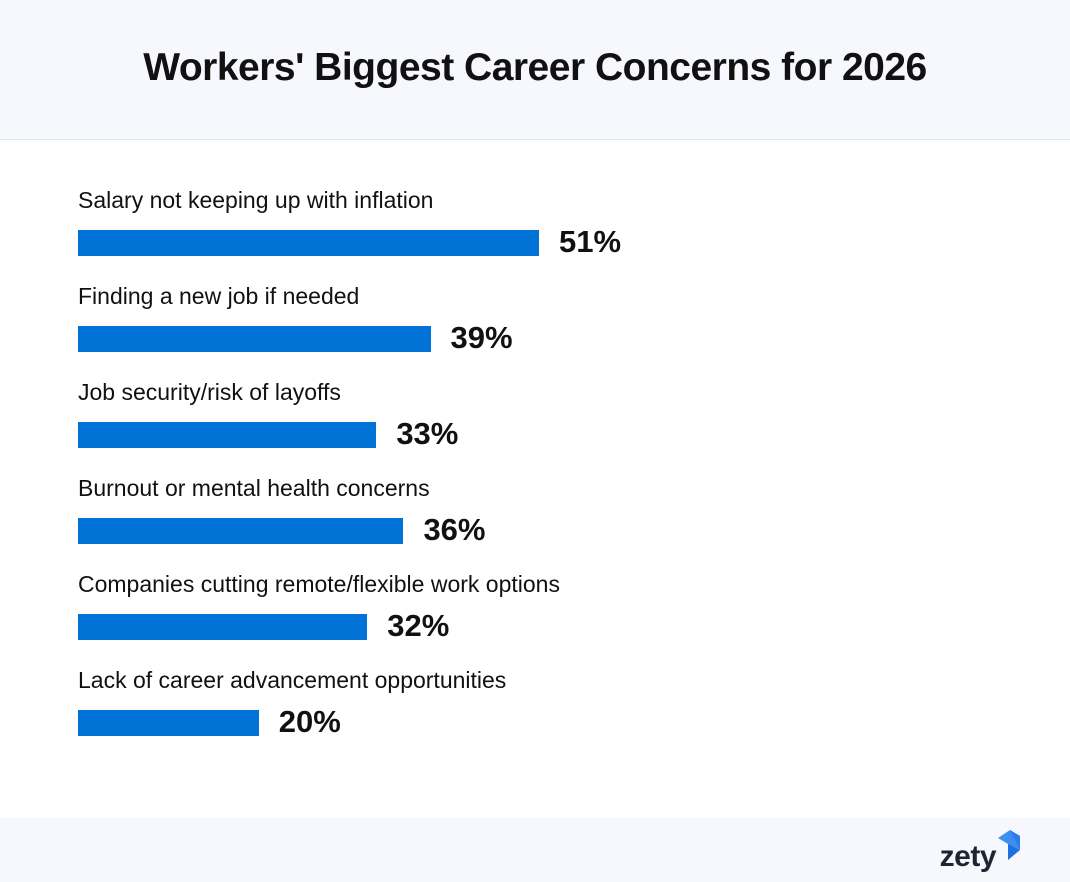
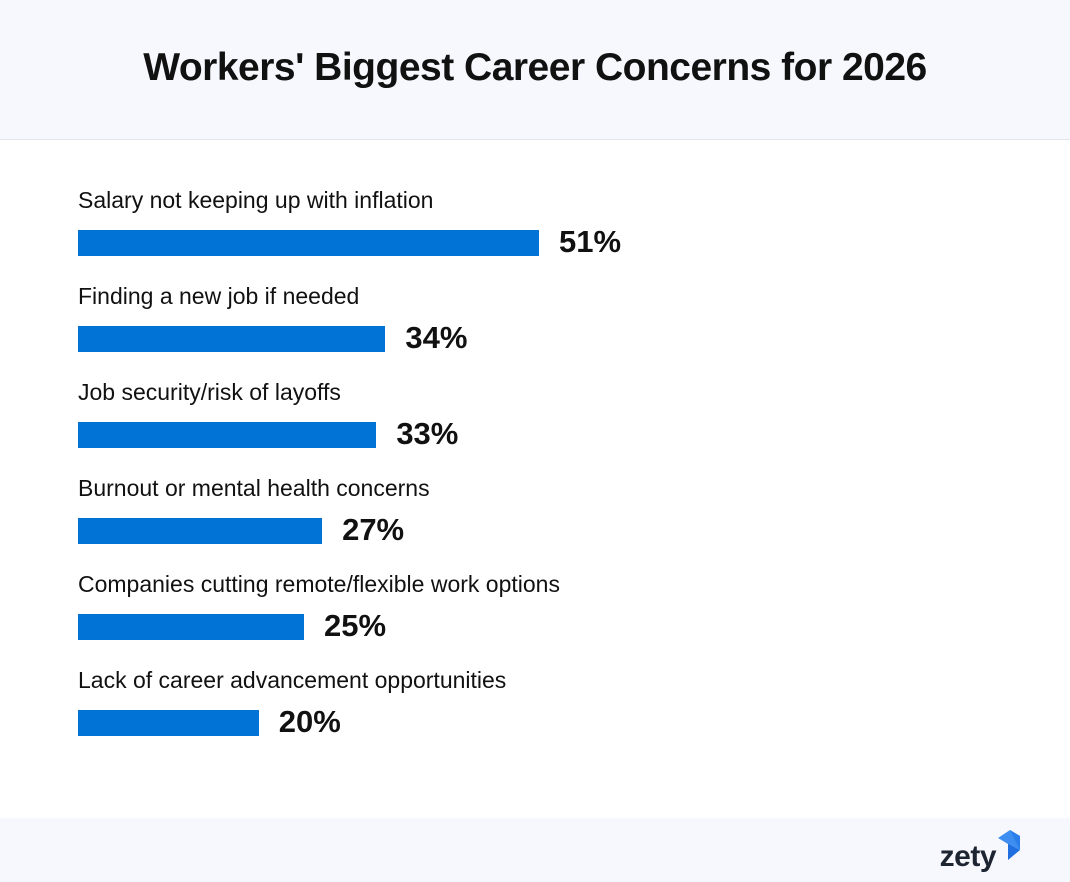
Finding a new job if needed: 39% -> 34%
Burnout or mental health concerns: 36% -> 27%
Companies cutting remote/flexible work options: 32% -> 25%
